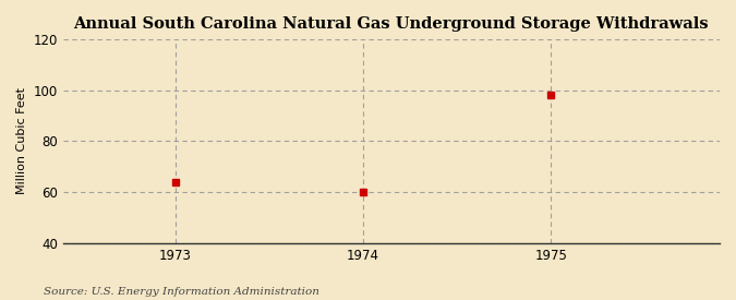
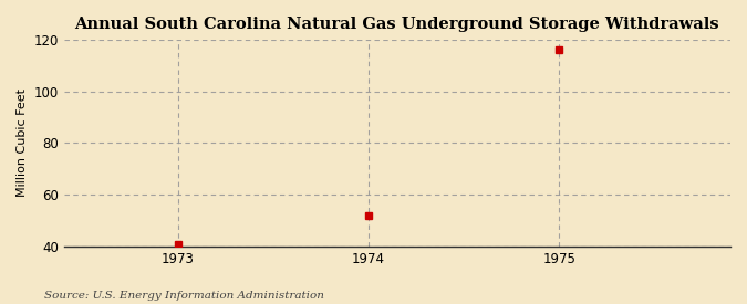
1973: 64 -> 41
1974: 60 -> 52
1975: 98 -> 116
